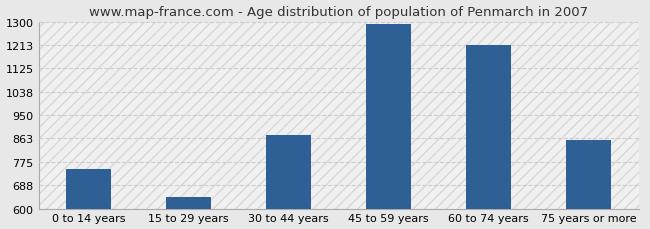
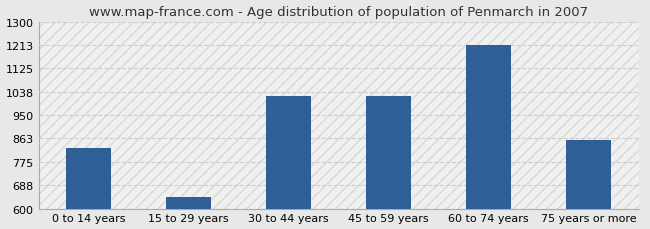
0 to 14 years: 748 -> 825
30 to 44 years: 876 -> 1020
45 to 59 years: 1290 -> 1020
